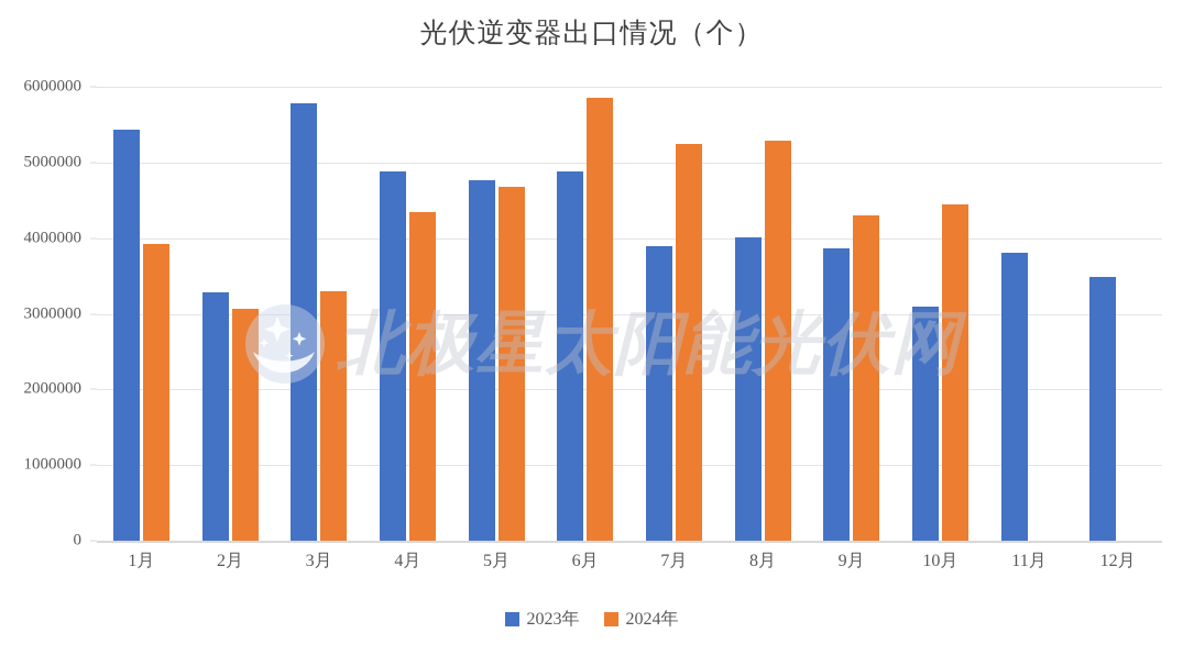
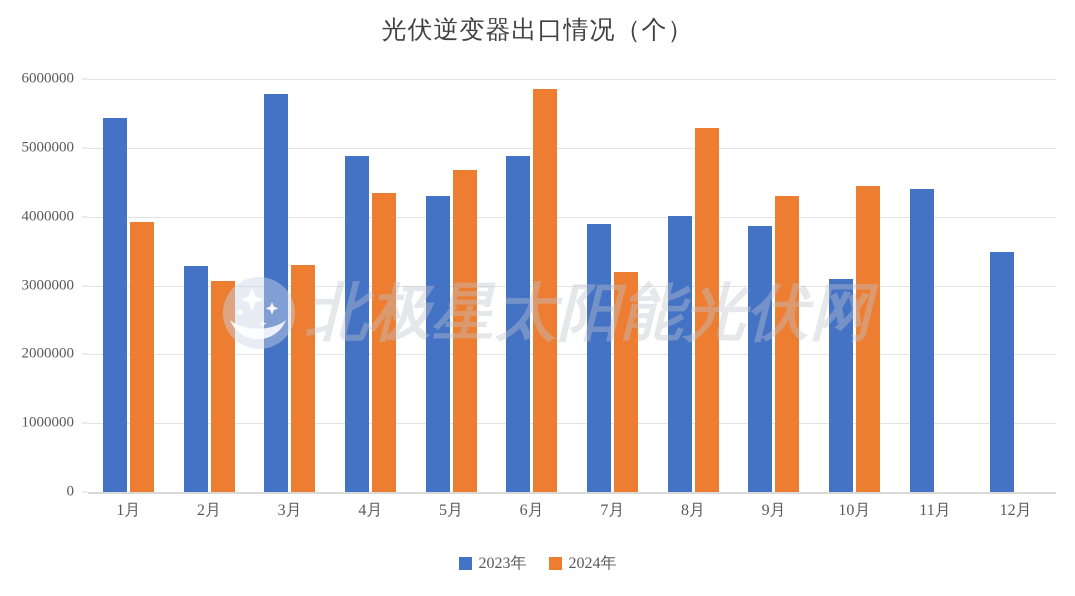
2023年/5月: 4800000 -> 4300000
2024年/7月: 5200000 -> 3200000
2023年/11月: 3800000 -> 4400000
